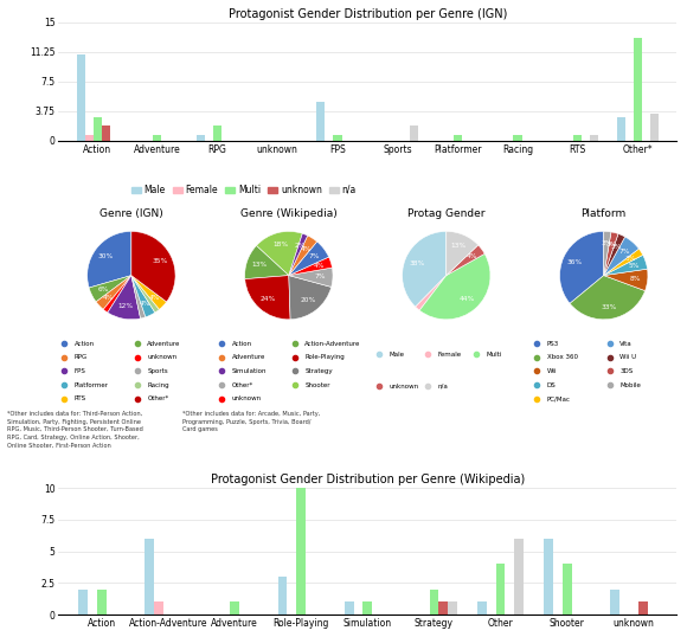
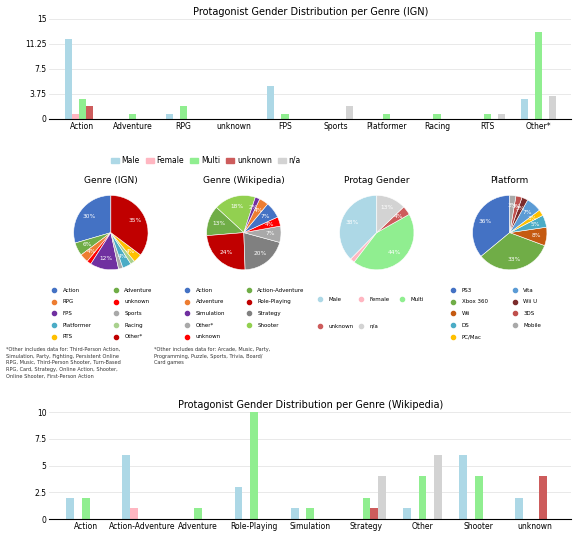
Protagonist Gender Distribution per Genre (IGN)/Male/Action: 11.0 -> 12.0
Protagonist Gender Distribution per Genre (Wikipedia)/n/a/Strategy: 1 -> 4
Protagonist Gender Distribution per Genre (Wikipedia)/unknown/unknown: 1 -> 4
